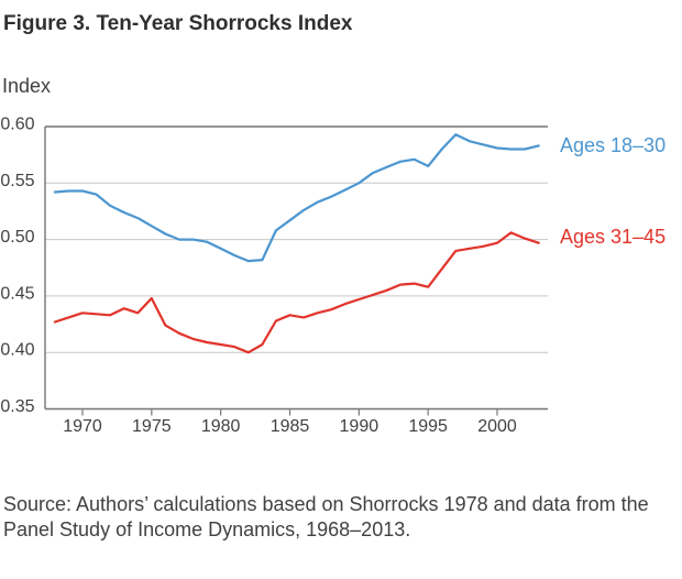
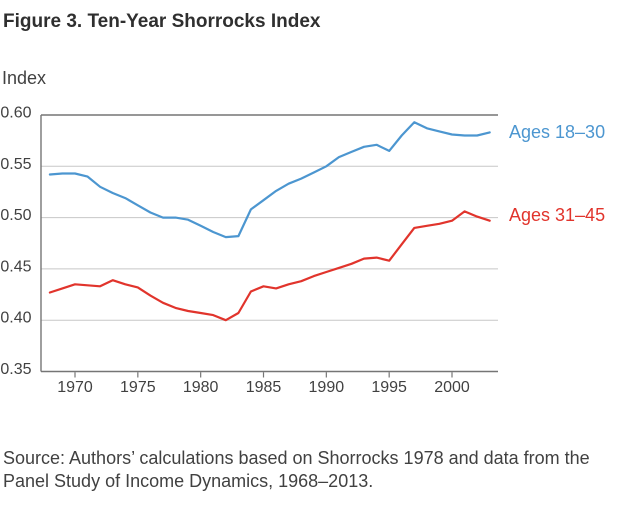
Ages 31–45/1975: 0.448 -> 0.432
